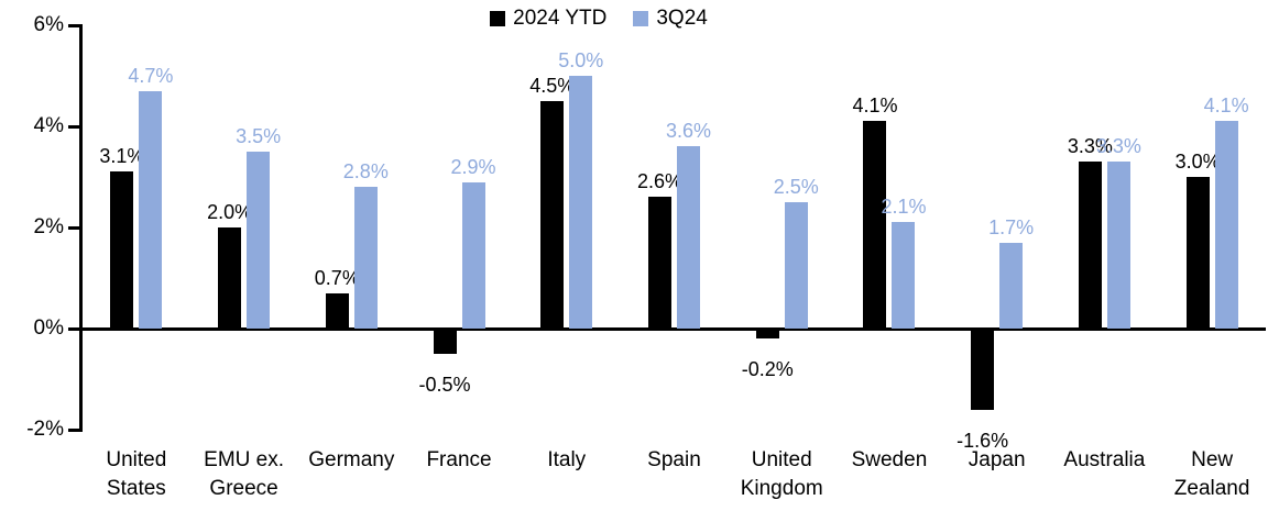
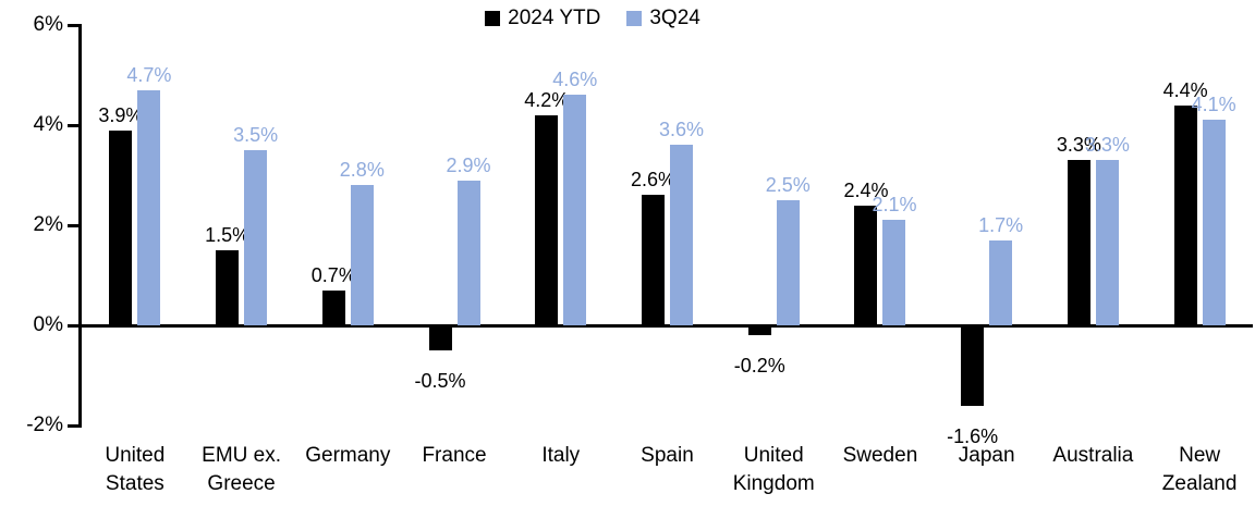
2024 YTD/United States: 3.1% -> 3.9%
2024 YTD/EMU ex. Greece: 2.0% -> 1.5%
2024 YTD/Italy: 4.5% -> 4.2%
3Q24/Italy: 5.0% -> 4.6%
2024 YTD/Sweden: 4.1% -> 2.4%
2024 YTD/New Zealand: 3.0% -> 4.4%
